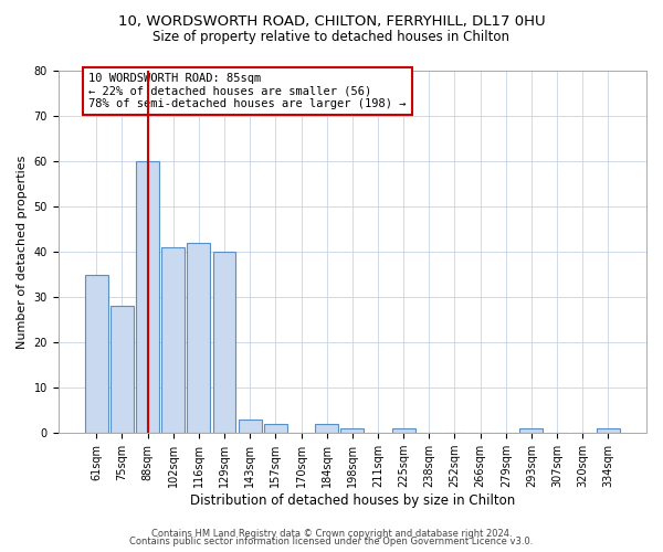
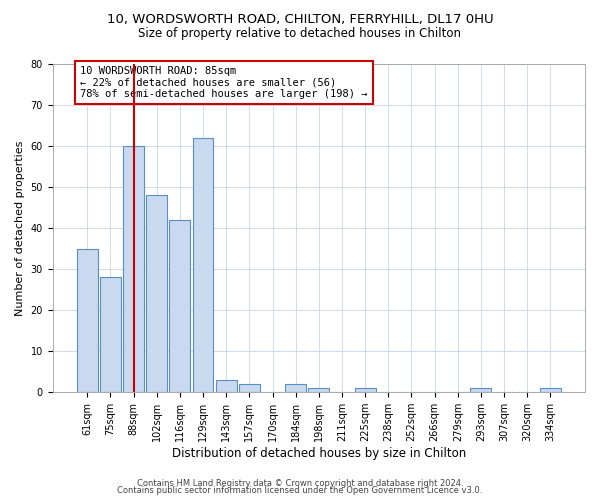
102sqm: 41 -> 48
129sqm: 40 -> 62
